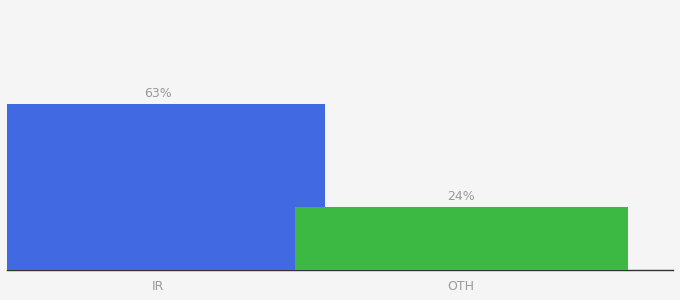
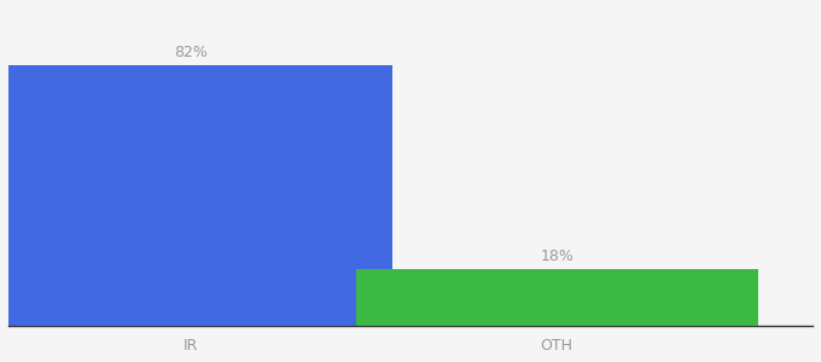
IR: 63% -> 82%
OTH: 24% -> 18%
